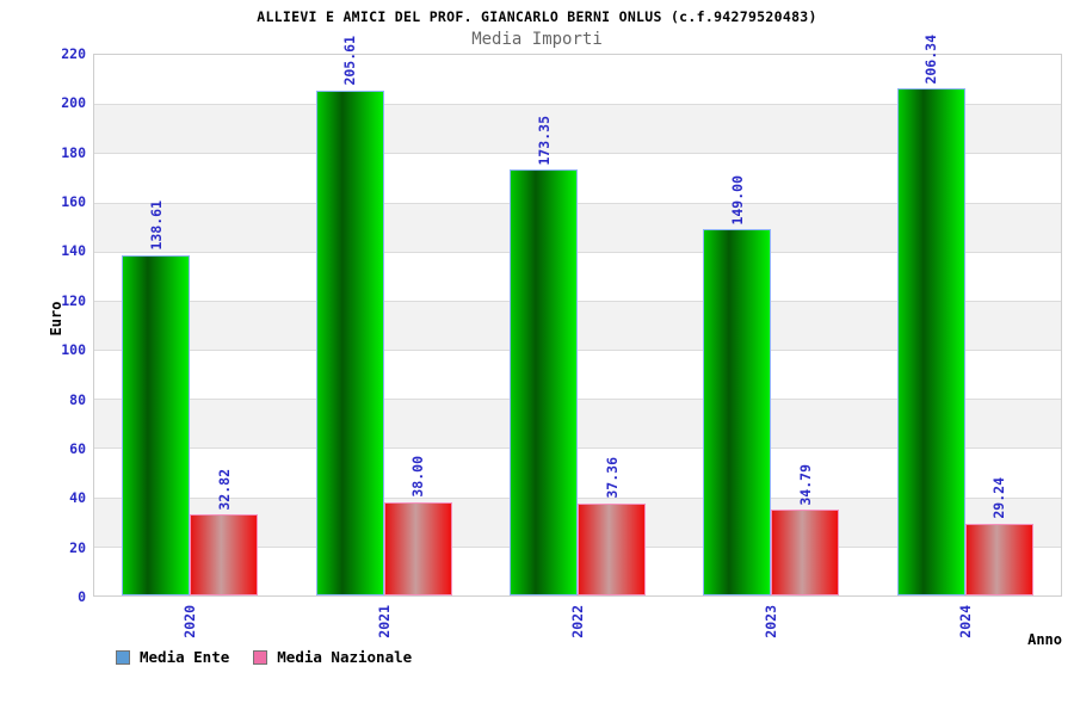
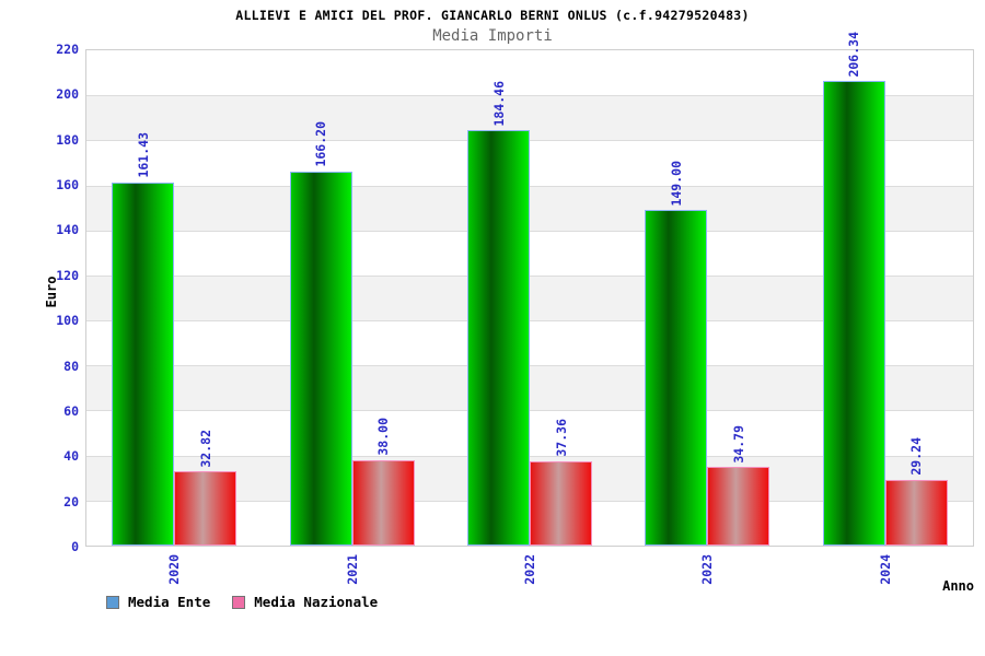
Media Ente/2020: 138.61 -> 161.43
Media Ente/2021: 205.61 -> 166.20
Media Ente/2022: 173.35 -> 184.46
